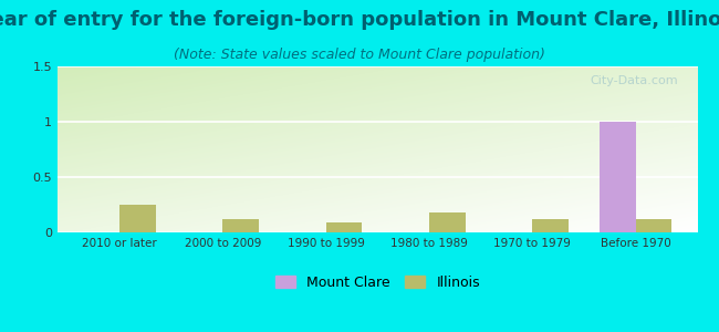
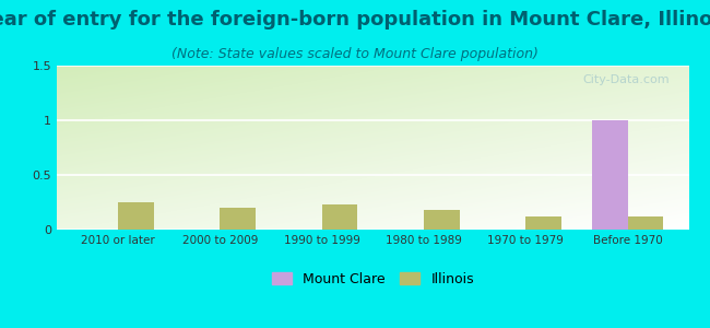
Illinois/2000 to 2009: 0.12 -> 0.20
Illinois/1990 to 1999: 0.09 -> 0.23
